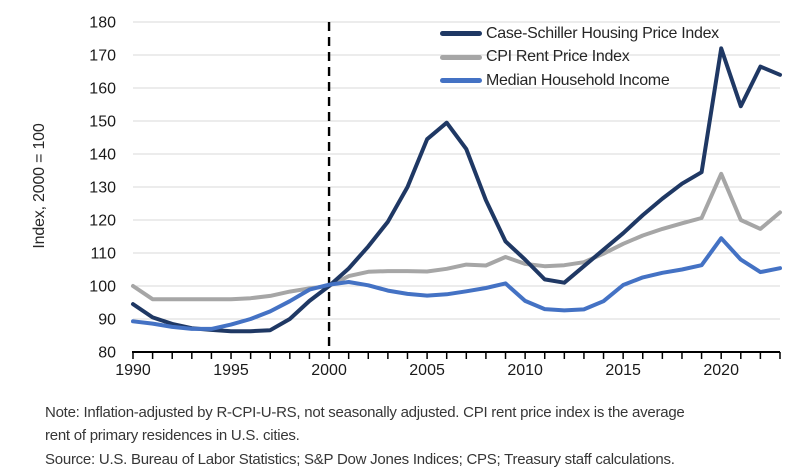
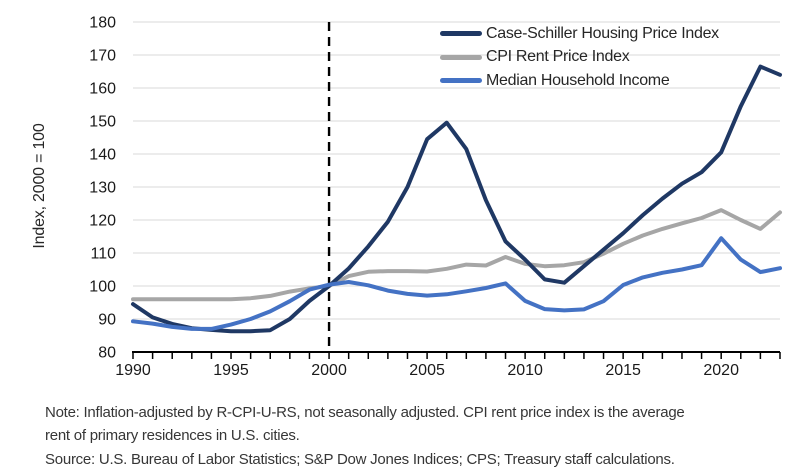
CPI Rent Price Index/1990: 100 -> 96
Case-Schiller Housing Price Index/2020: 172 -> 140
CPI Rent Price Index/2020: 134 -> 123
